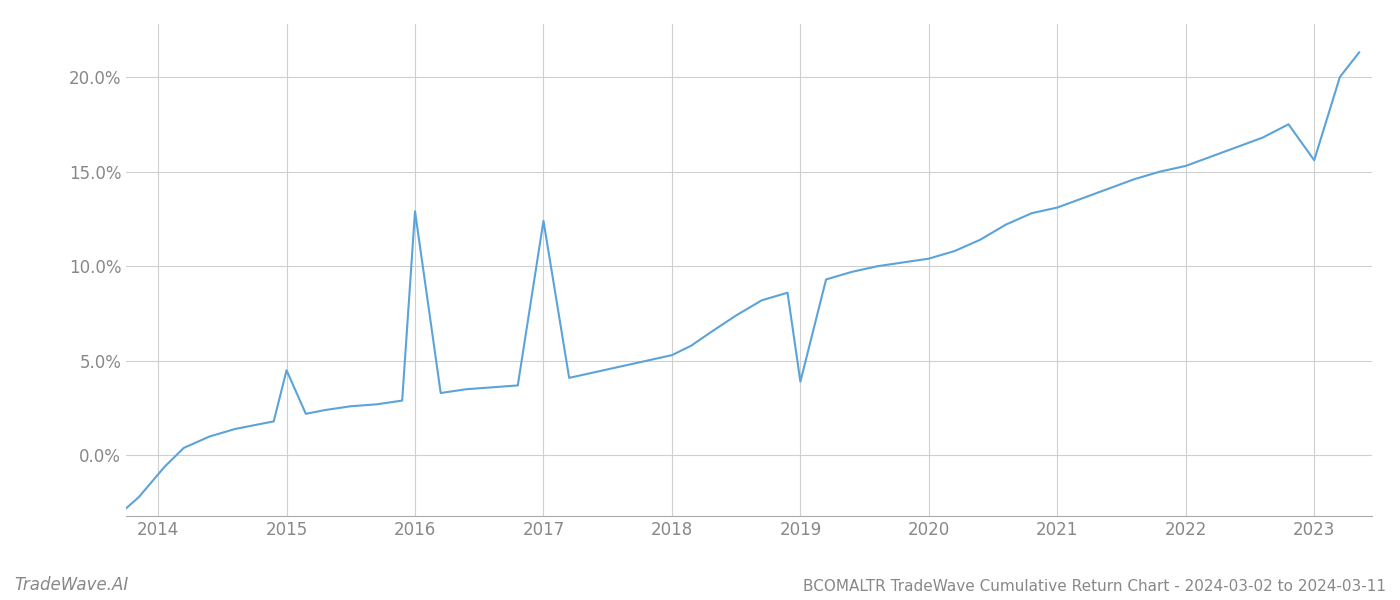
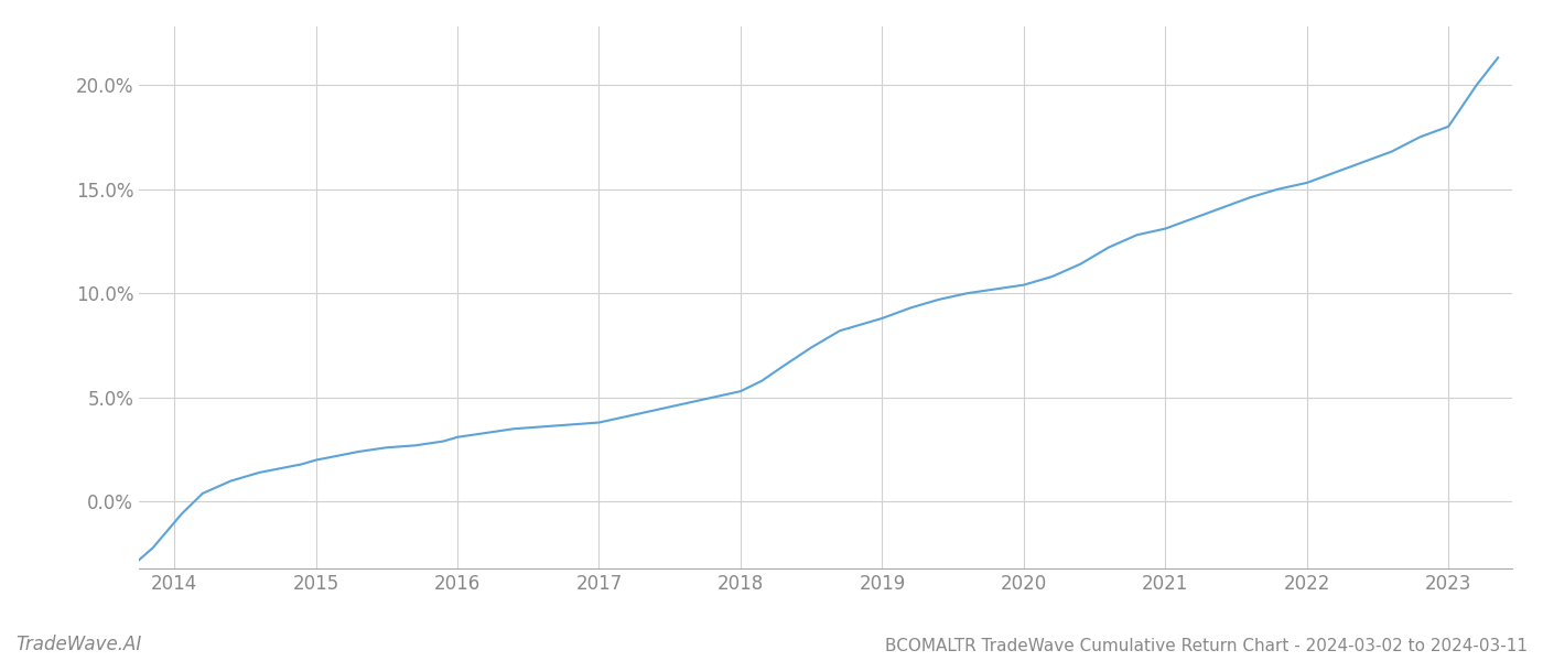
2015: 4.5% -> 2.0%
2016: 12.9% -> 3.1%
2017: 12.4% -> 3.8%
2019: 3.9% -> 8.8%
2023: 15.6% -> 18.0%
